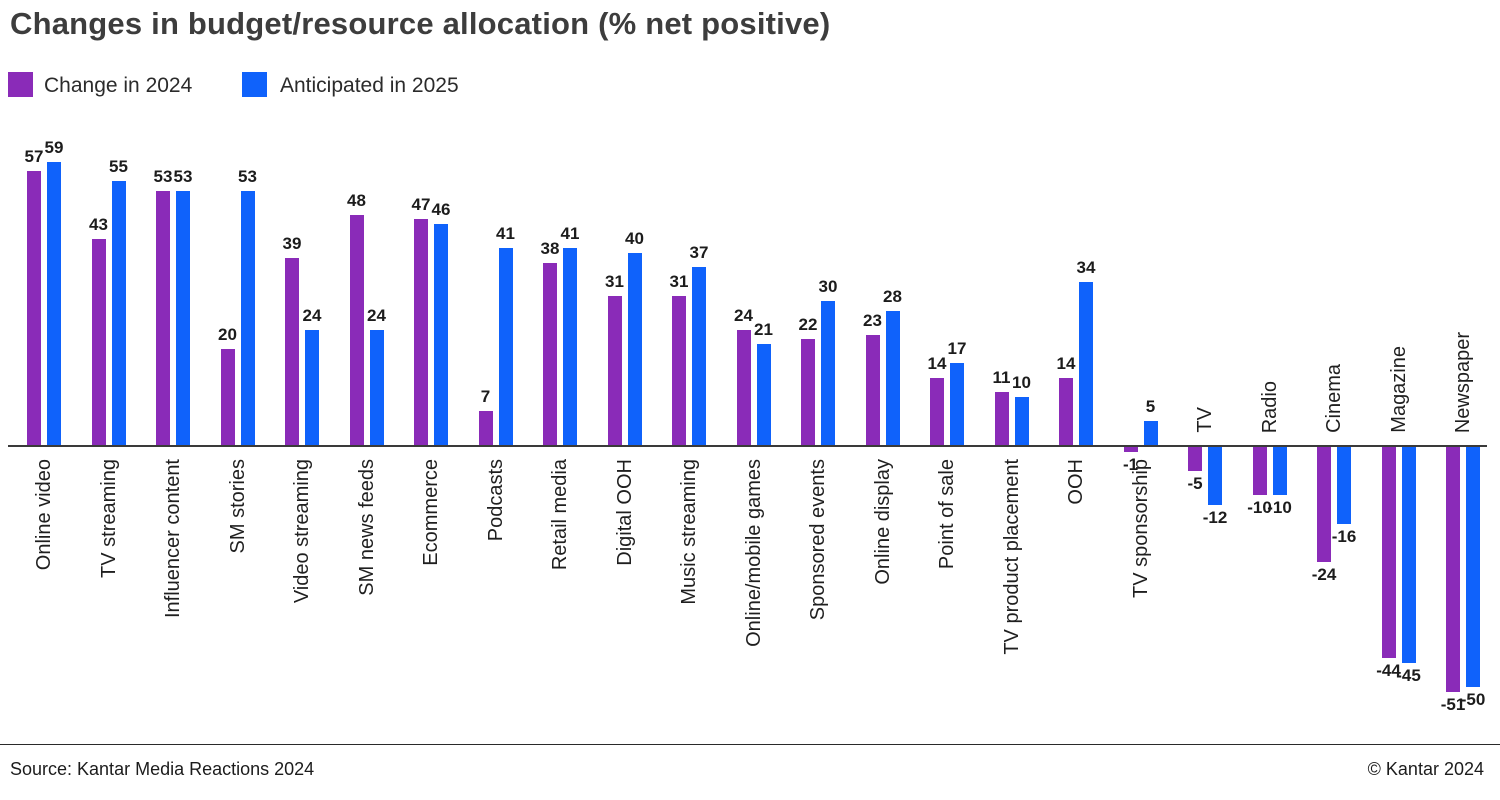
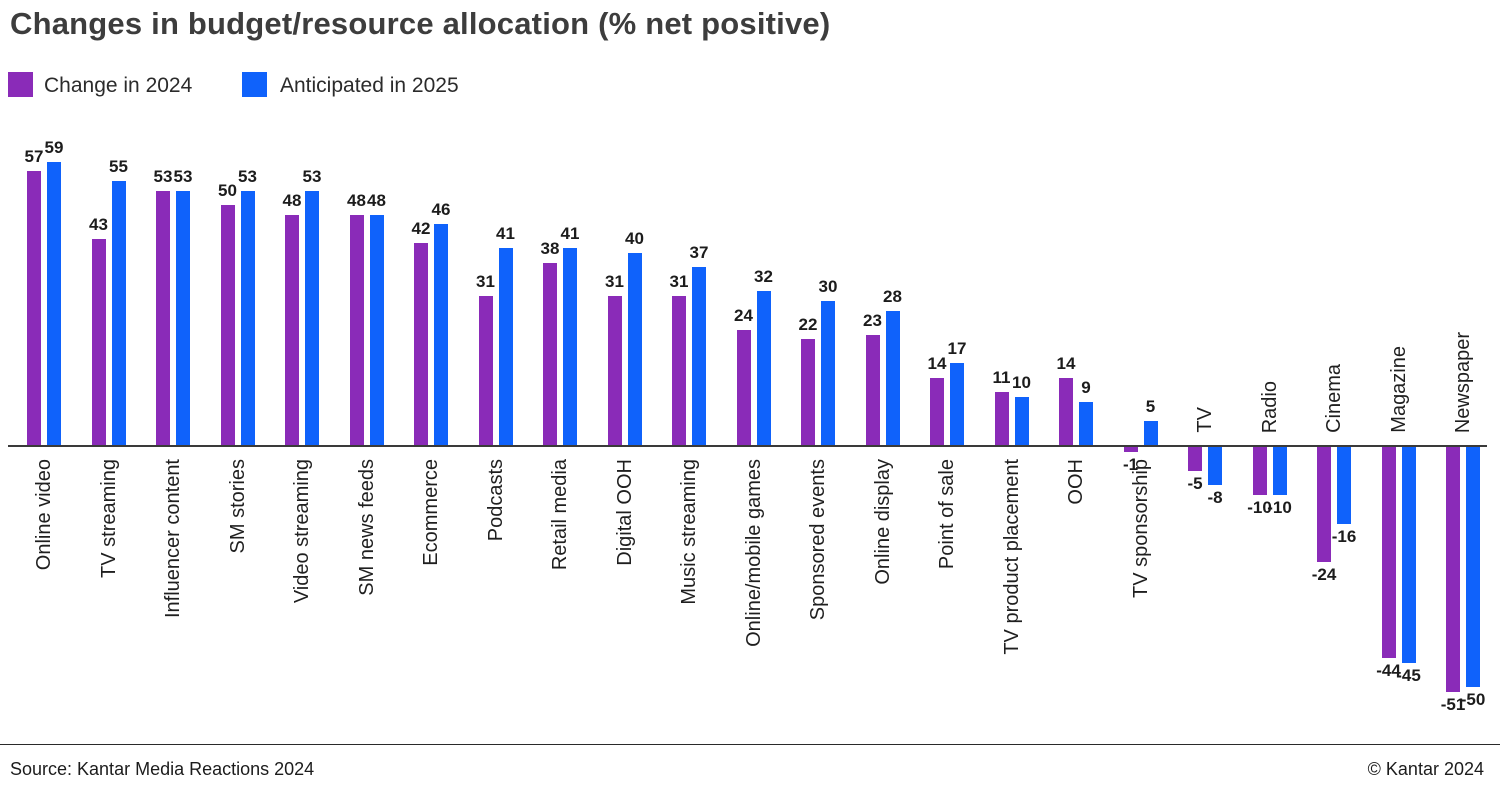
Change in 2024/SM stories: 20 -> 50
Change in 2024/Video streaming: 39 -> 48
Anticipated in 2025/Video streaming: 24 -> 53
Anticipated in 2025/SM news feeds: 24 -> 48
Change in 2024/Ecommerce: 47 -> 42
Change in 2024/Podcasts: 7 -> 31
Anticipated in 2025/Online/mobile games: 21 -> 32
Anticipated in 2025/OOH: 34 -> 9
Anticipated in 2025/TV: -12 -> -8
